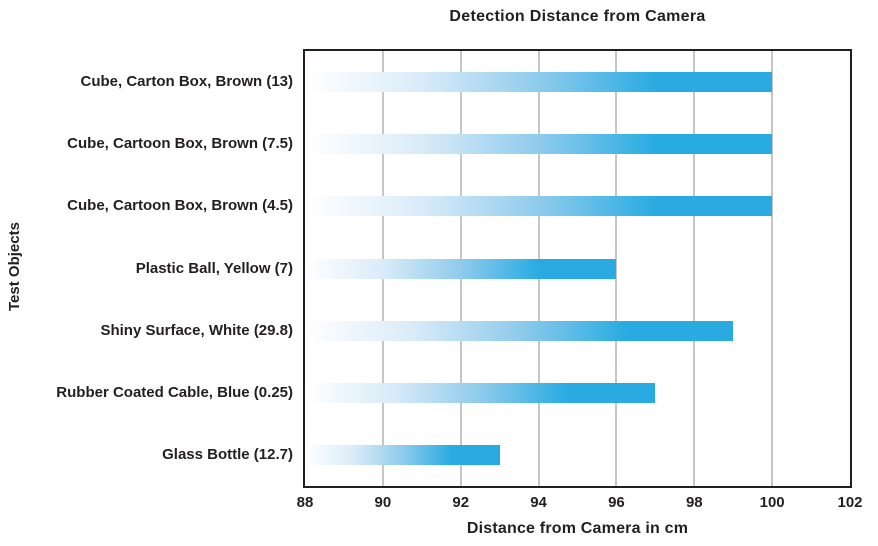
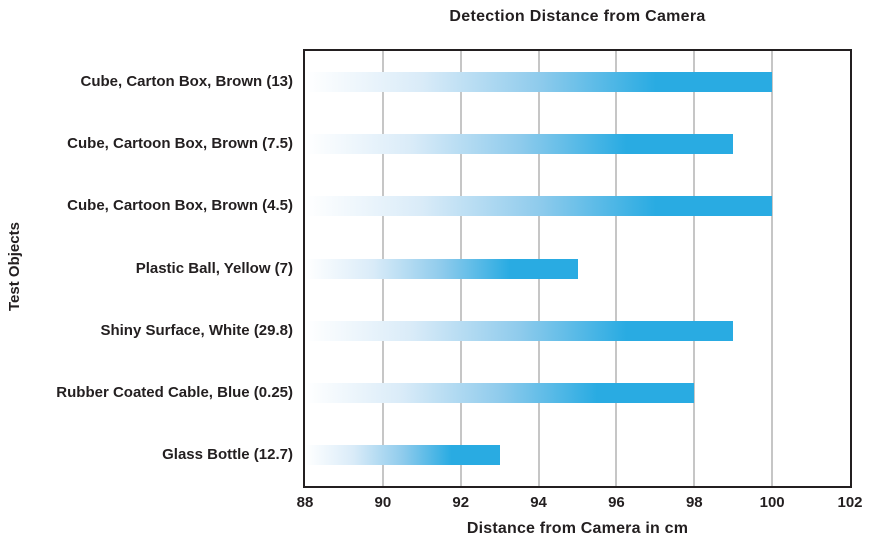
Cube, Cartoon Box, Brown (7.5): 100 -> 99
Plastic Ball, Yellow (7): 96 -> 95
Rubber Coated Cable, Blue (0.25): 97 -> 98
